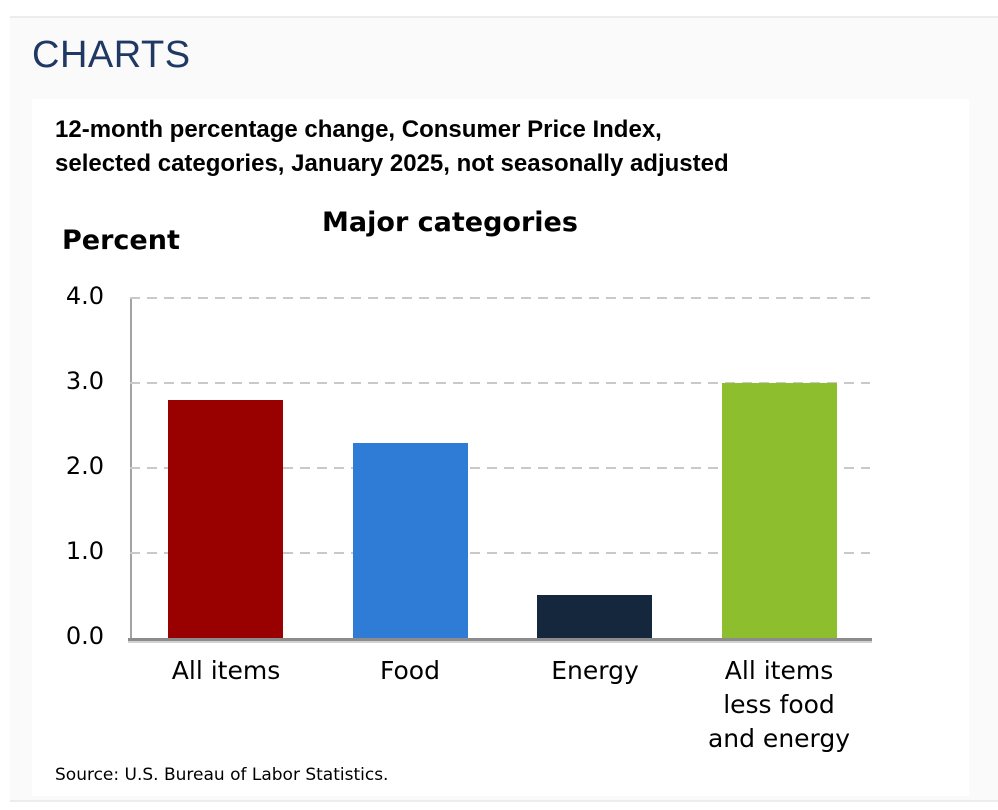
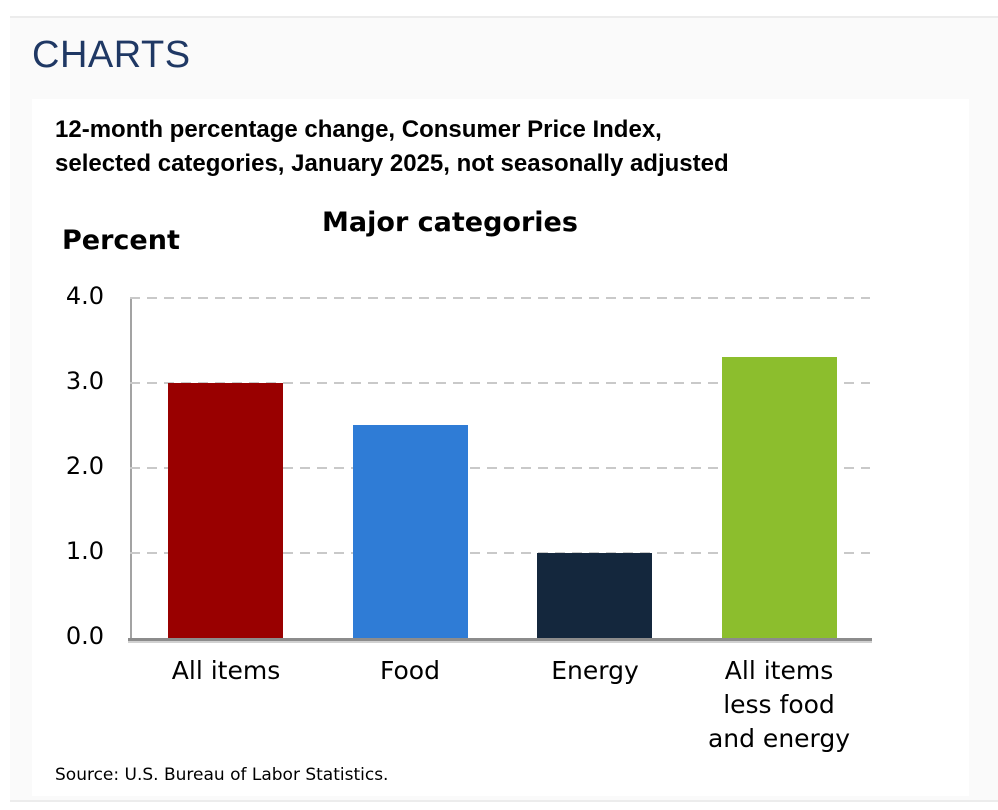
All items: 2.8 -> 3.0
Food: 2.3 -> 2.5
Energy: 0.5 -> 1.0
All items less food and energy: 3.0 -> 3.3
